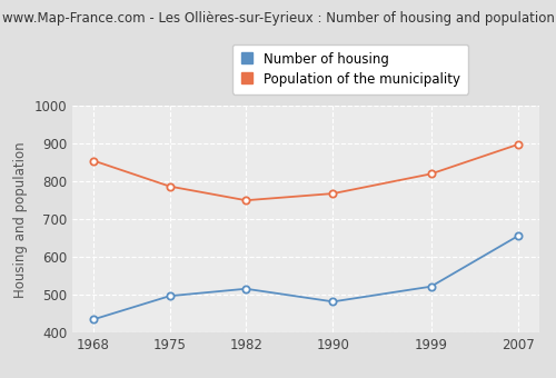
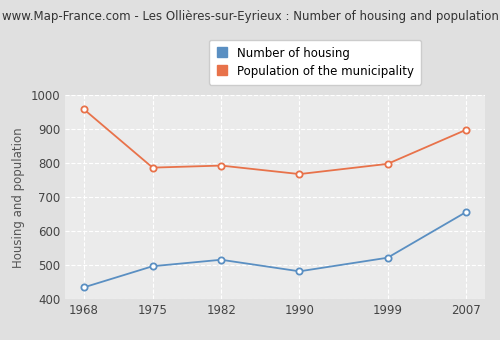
Population of the municipality/1968: 855 -> 958
Population of the municipality/1982: 750 -> 793
Population of the municipality/1999: 820 -> 798
